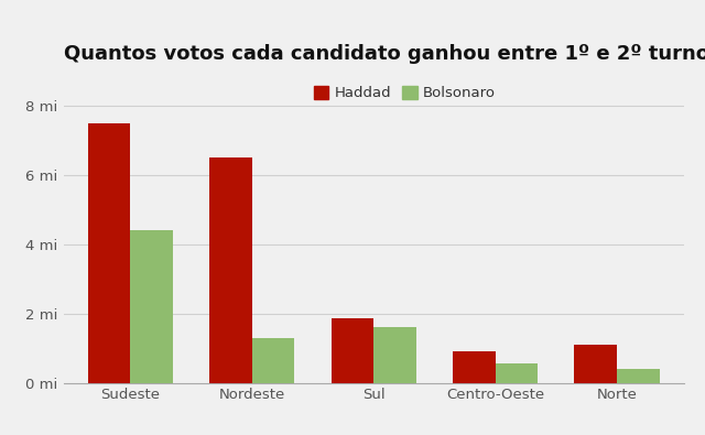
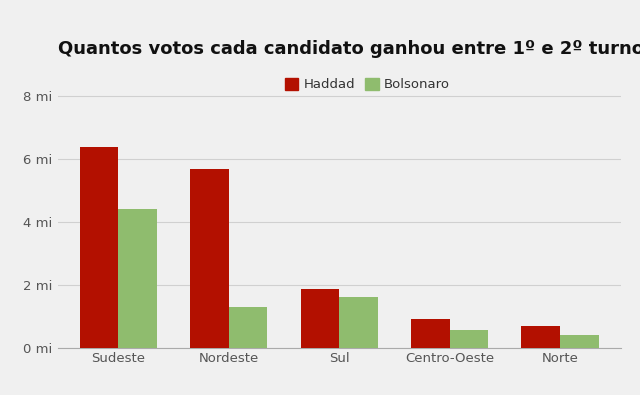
Haddad/Sudeste: 7.50 mi -> 6.40 mi
Haddad/Nordeste: 6.50 mi -> 5.70 mi
Haddad/Norte: 1.10 mi -> 0.70 mi
